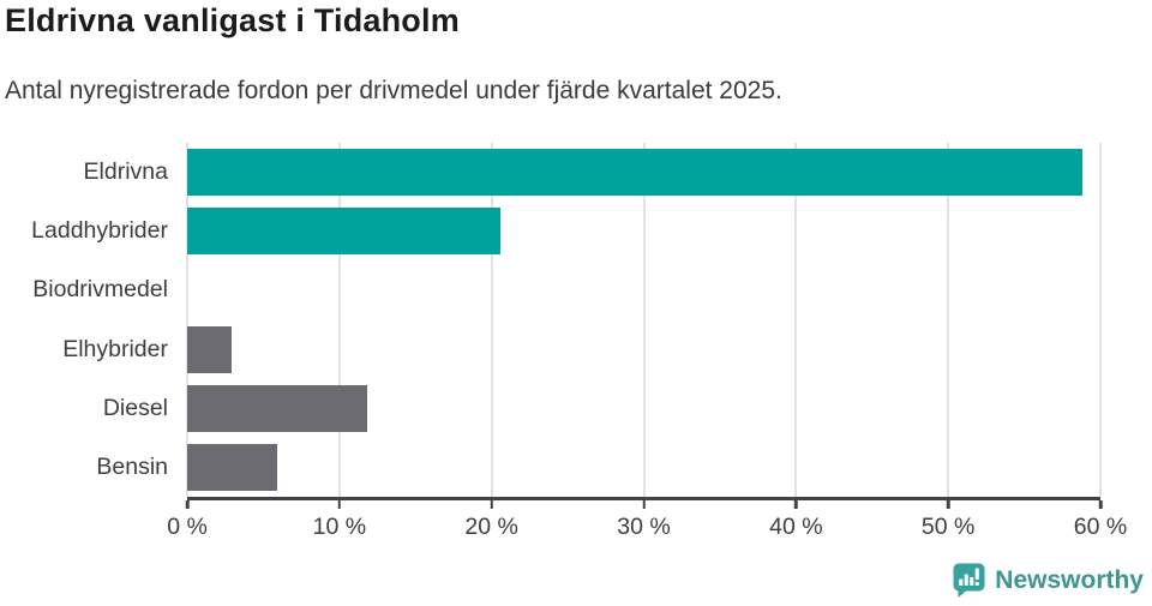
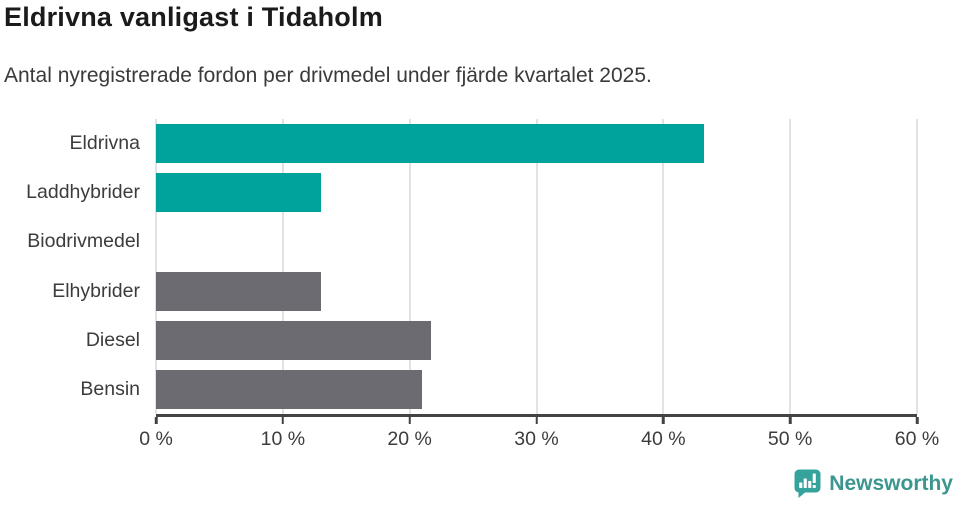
Eldrivna: 58.8% -> 43.2%
Laddhybrider: 20.6% -> 13.0%
Elhybrider: 2.9% -> 13.0%
Diesel: 11.8% -> 21.7%
Bensin: 5.9% -> 21.0%
